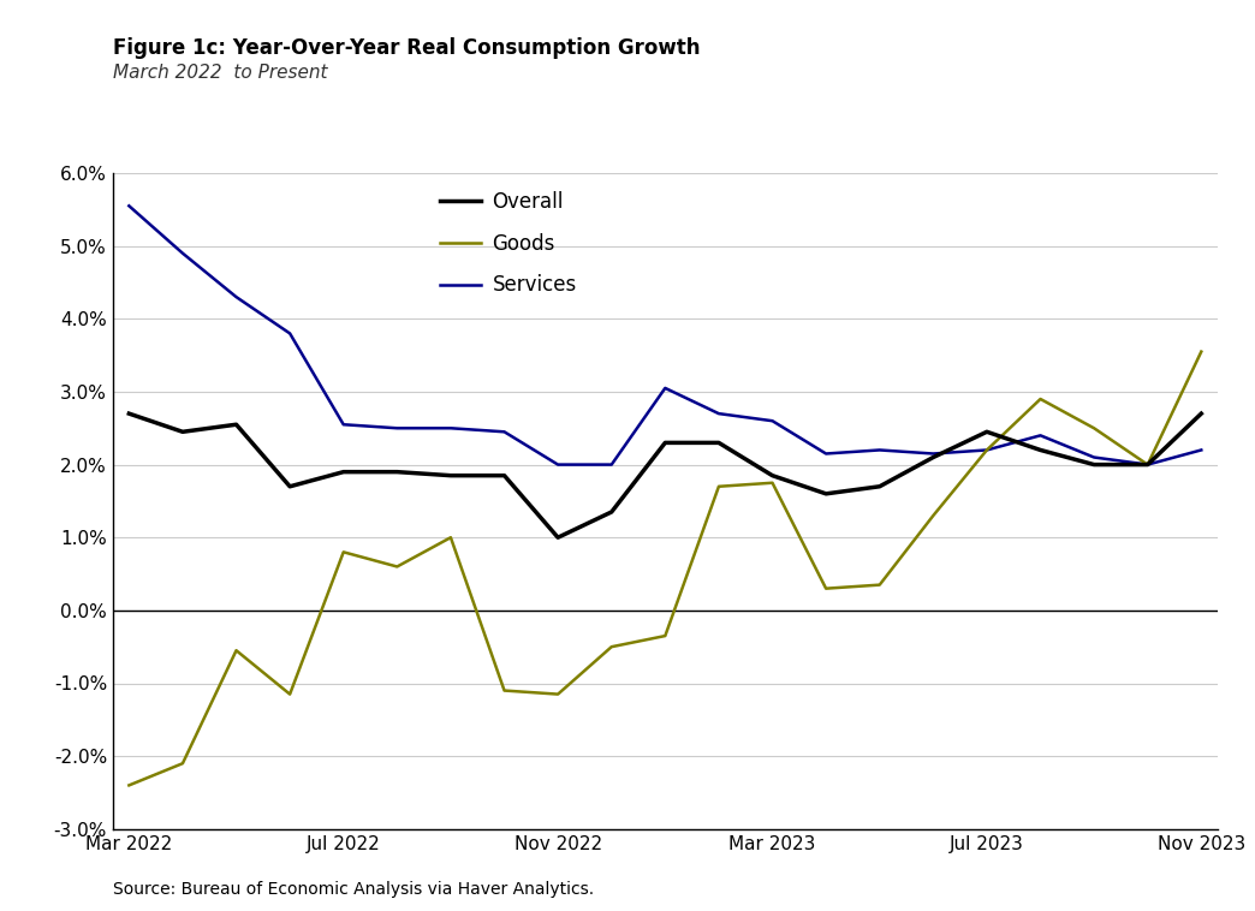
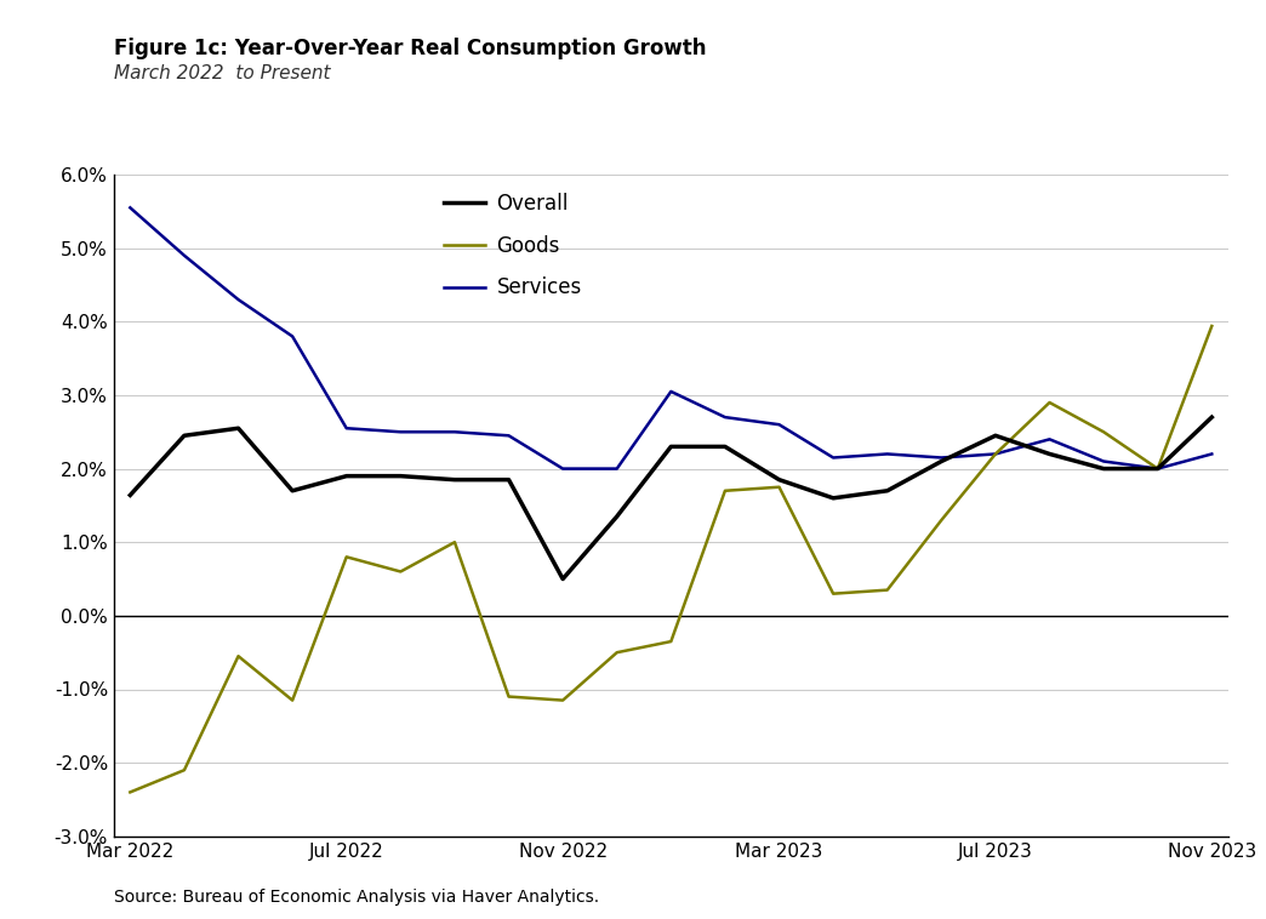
Overall/Mar 2022: 2.70% -> 1.64%
Overall/Nov 2022: 1.00% -> 0.50%
Goods/Nov 2023: 3.55% -> 3.94%
